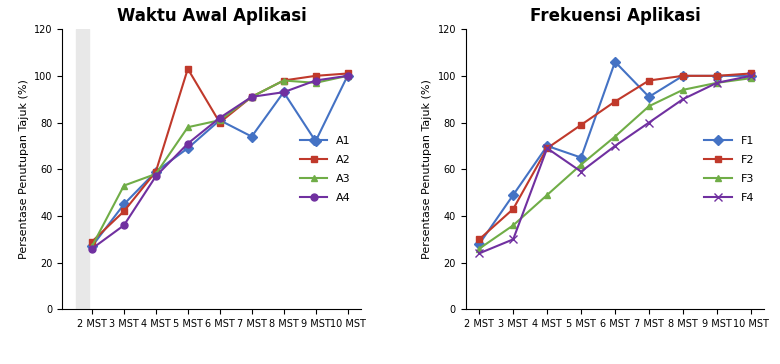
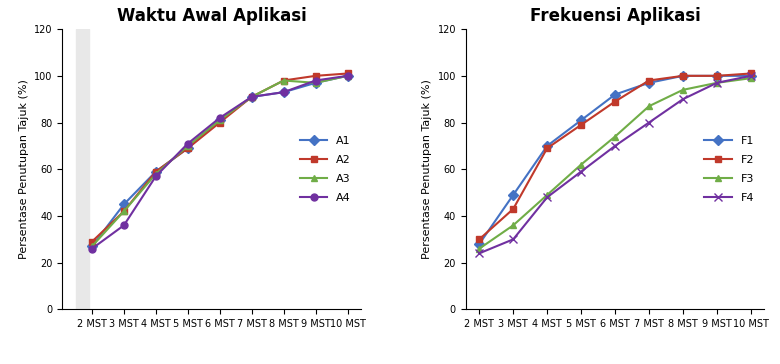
Waktu Awal Aplikasi/A3/3 MST: 53 -> 42
Waktu Awal Aplikasi/A2/5 MST: 103 -> 69
Waktu Awal Aplikasi/A3/5 MST: 78 -> 70
Waktu Awal Aplikasi/A1/7 MST: 74 -> 91
Waktu Awal Aplikasi/A1/9 MST: 72 -> 97
Frekuensi Aplikasi/F4/4 MST: 69 -> 48
Frekuensi Aplikasi/F1/5 MST: 65 -> 81
Frekuensi Aplikasi/F1/6 MST: 106 -> 92
Frekuensi Aplikasi/F1/7 MST: 91 -> 97
